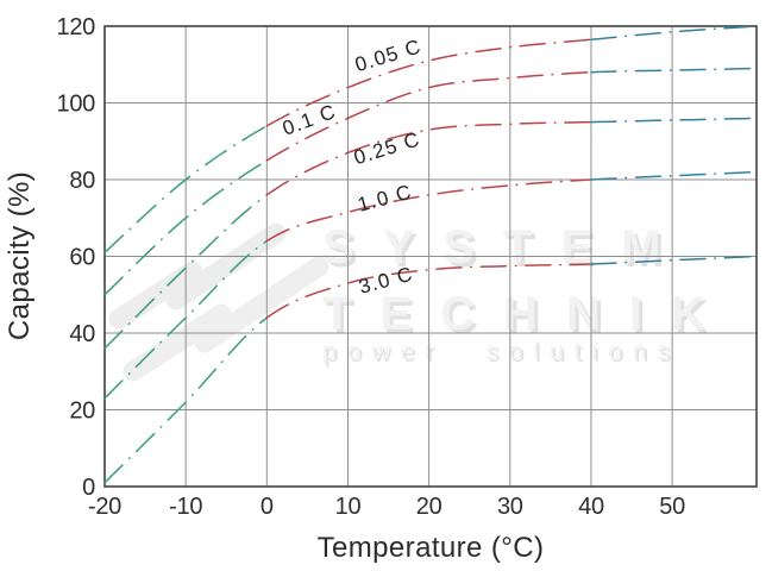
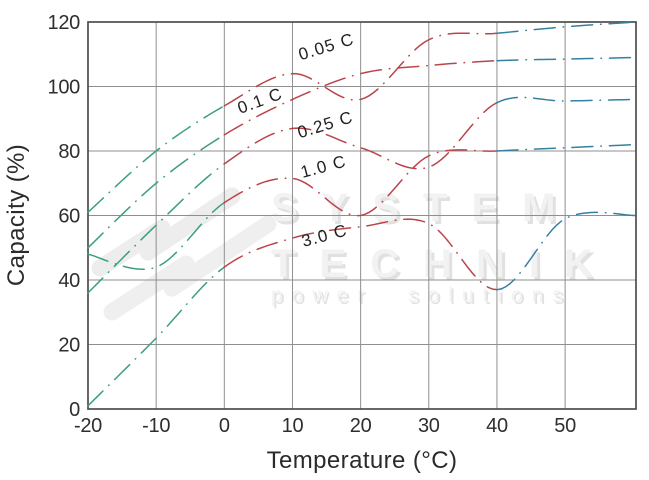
1.0 C/-20: 23 -> 48
0.05 C/20: 111 -> 96
0.25 C/20: 93 -> 81
1.0 C/20: 76 -> 60
0.25 C/30: 94 -> 75
3.0 C/40: 58 -> 37
